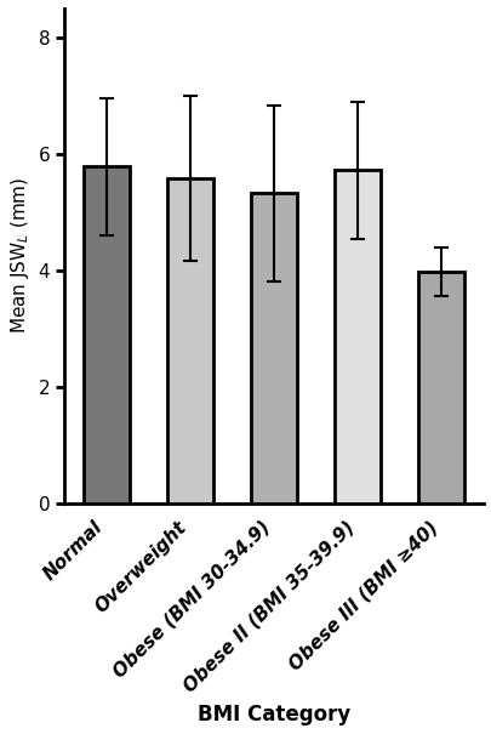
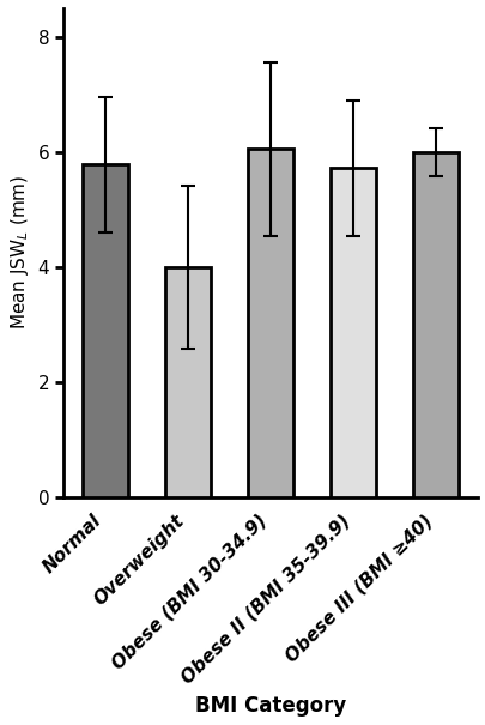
Overweight: 5.58 -> 4.00
Obese (BMI 30-34.9): 5.32 -> 6.05
Obese III (BMI ≥40): 3.97 -> 6.00
